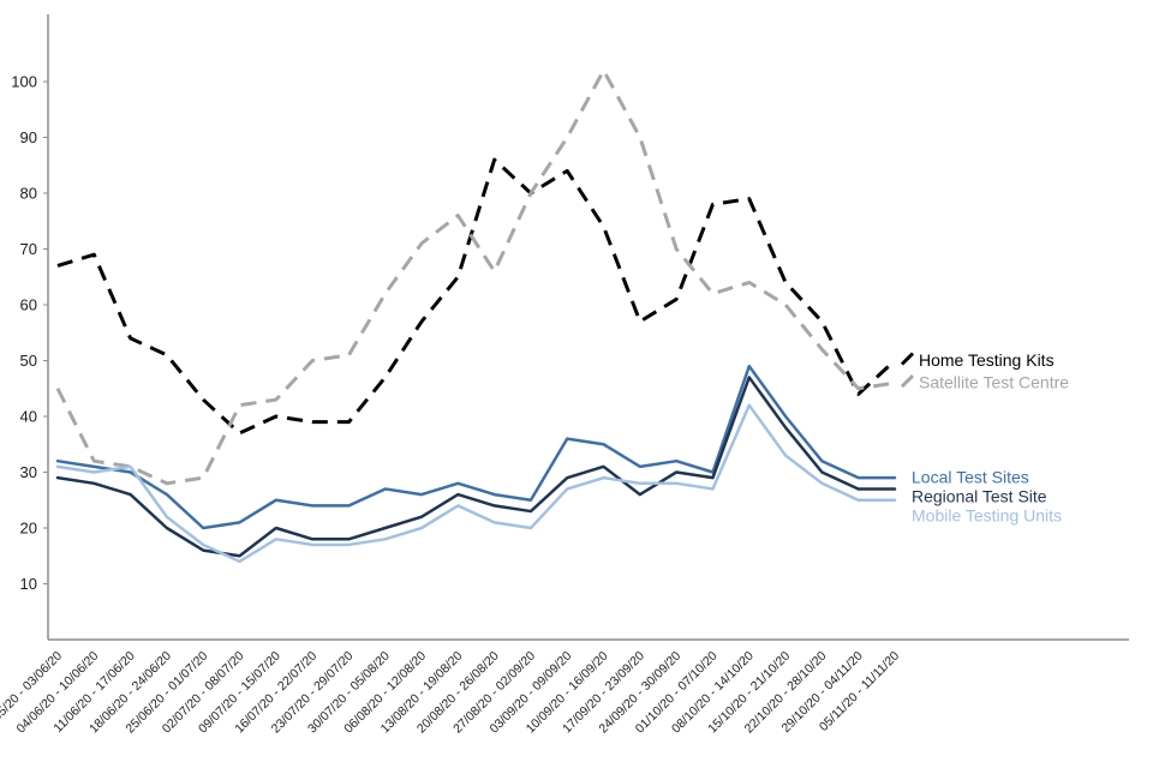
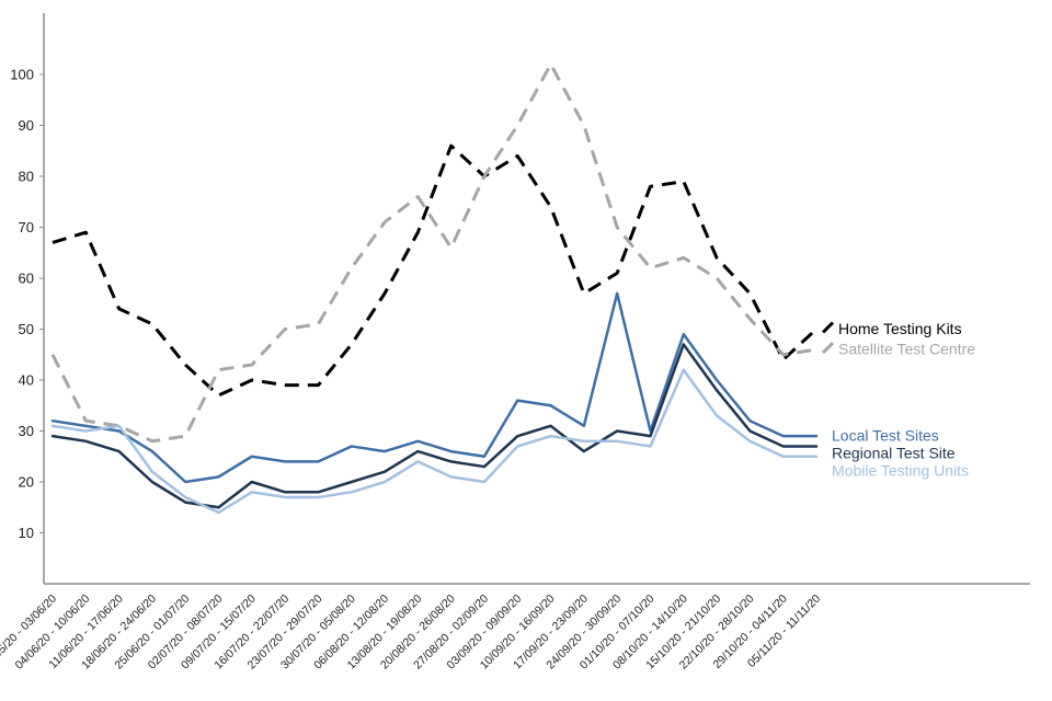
Home Testing Kits/13/08/20 - 19/08/20: 65 -> 69
Local Test Sites/24/09/20 - 30/09/20: 32 -> 57
